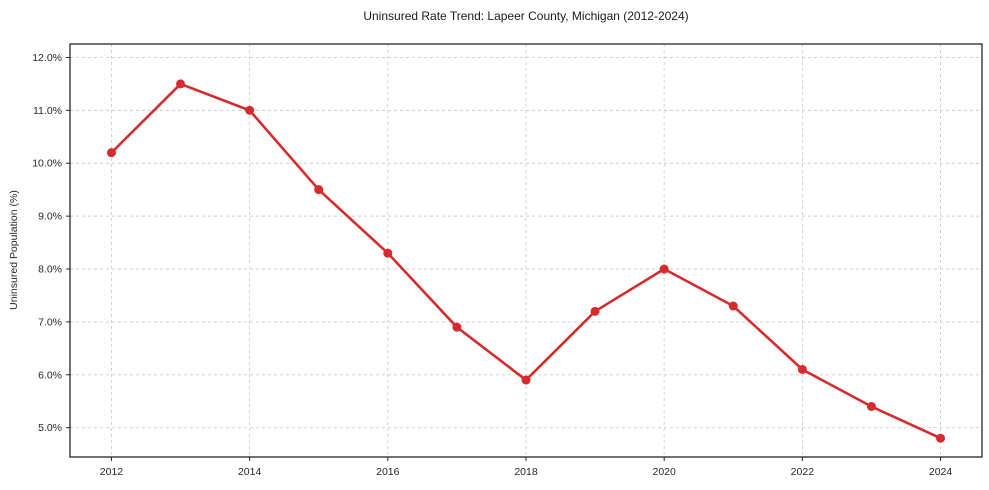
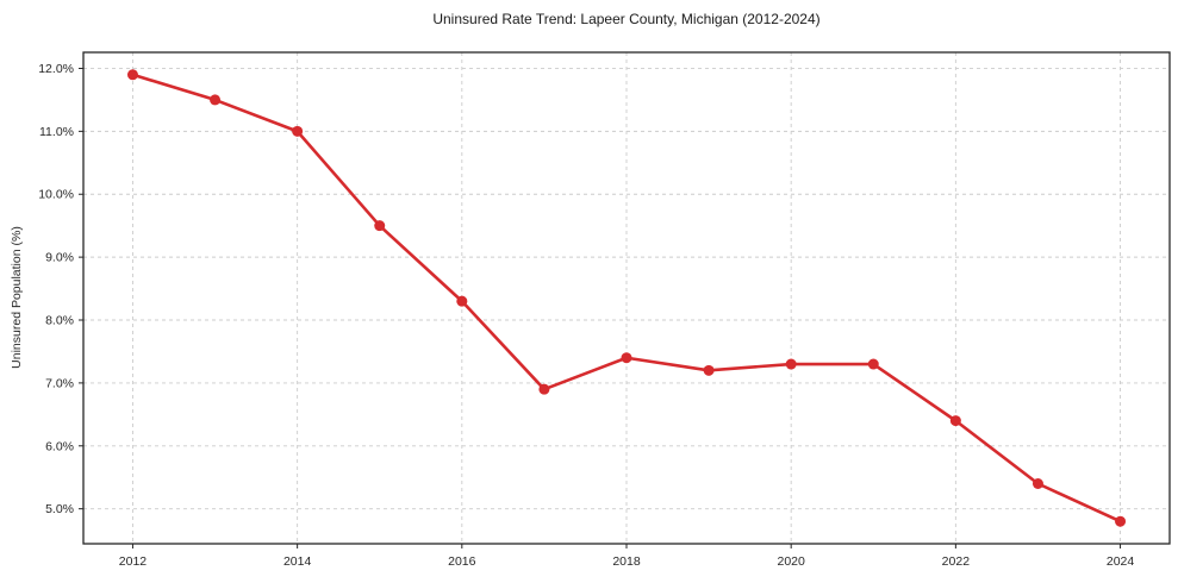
2012: 10.2% -> 11.9%
2018: 5.9% -> 7.4%
2020: 8.0% -> 7.3%
2022: 6.1% -> 6.4%
